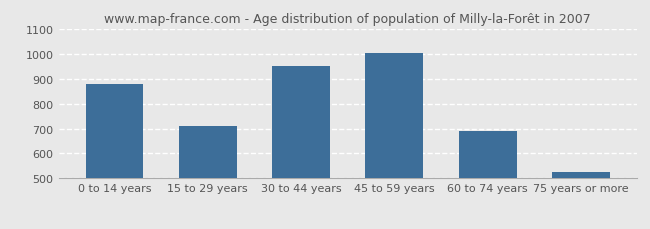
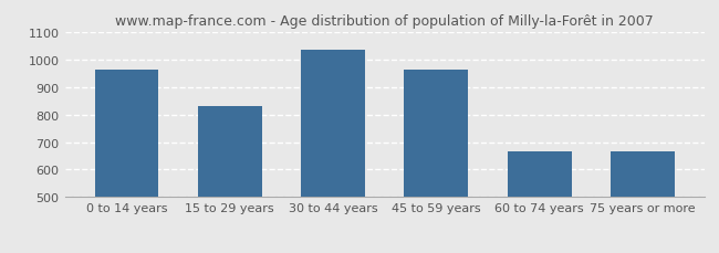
0 to 14 years: 880 -> 965
15 to 29 years: 710 -> 830
30 to 44 years: 950 -> 1035
45 to 59 years: 1005 -> 965
60 to 74 years: 690 -> 665
75 years or more: 525 -> 665
